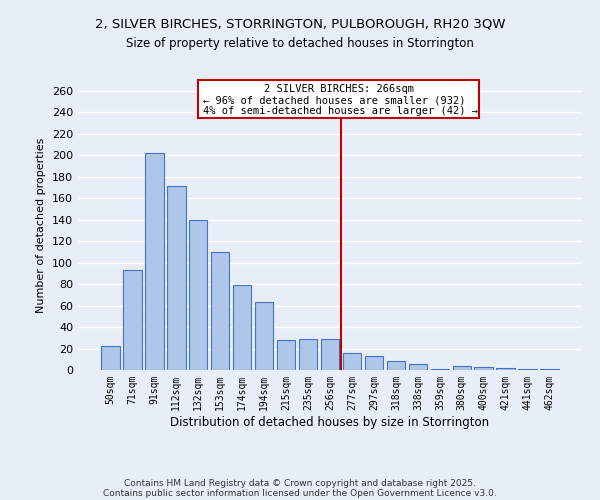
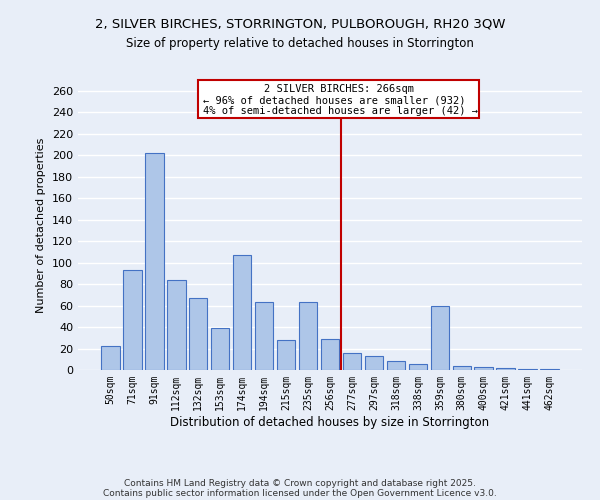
112sqm: 171 -> 84
132sqm: 140 -> 67
153sqm: 110 -> 39
174sqm: 79 -> 107
235sqm: 29 -> 63
359sqm: 1 -> 60
